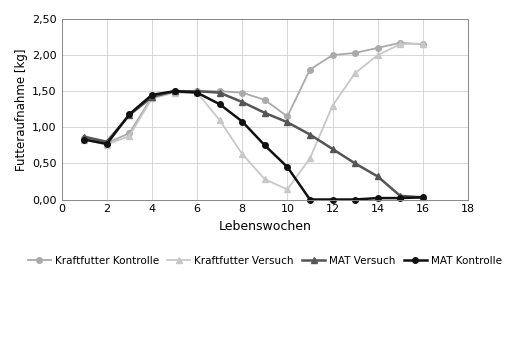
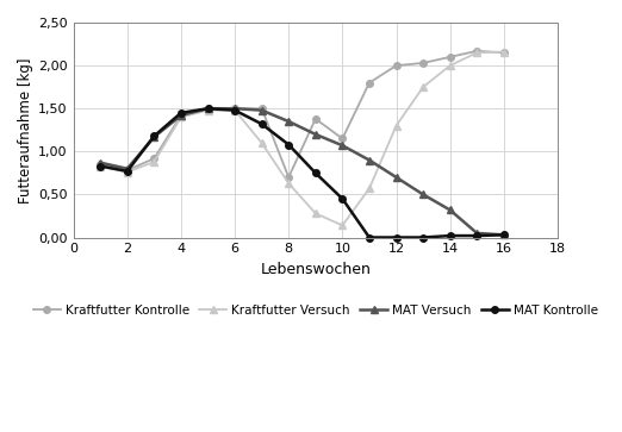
Kraftfutter Kontrolle/8: 1,48 -> 0,70
